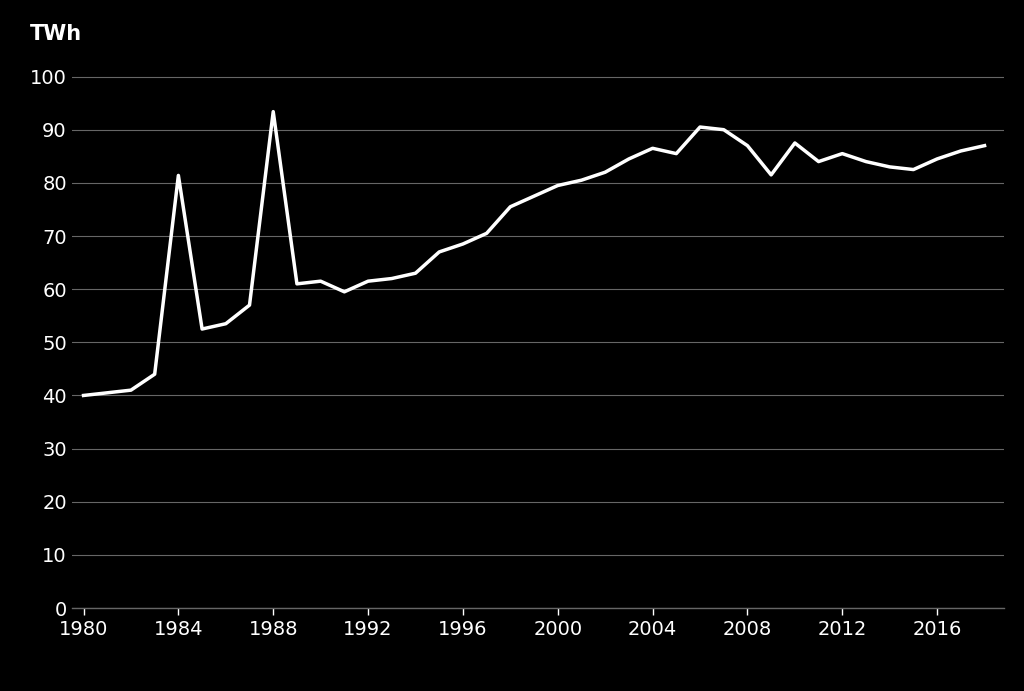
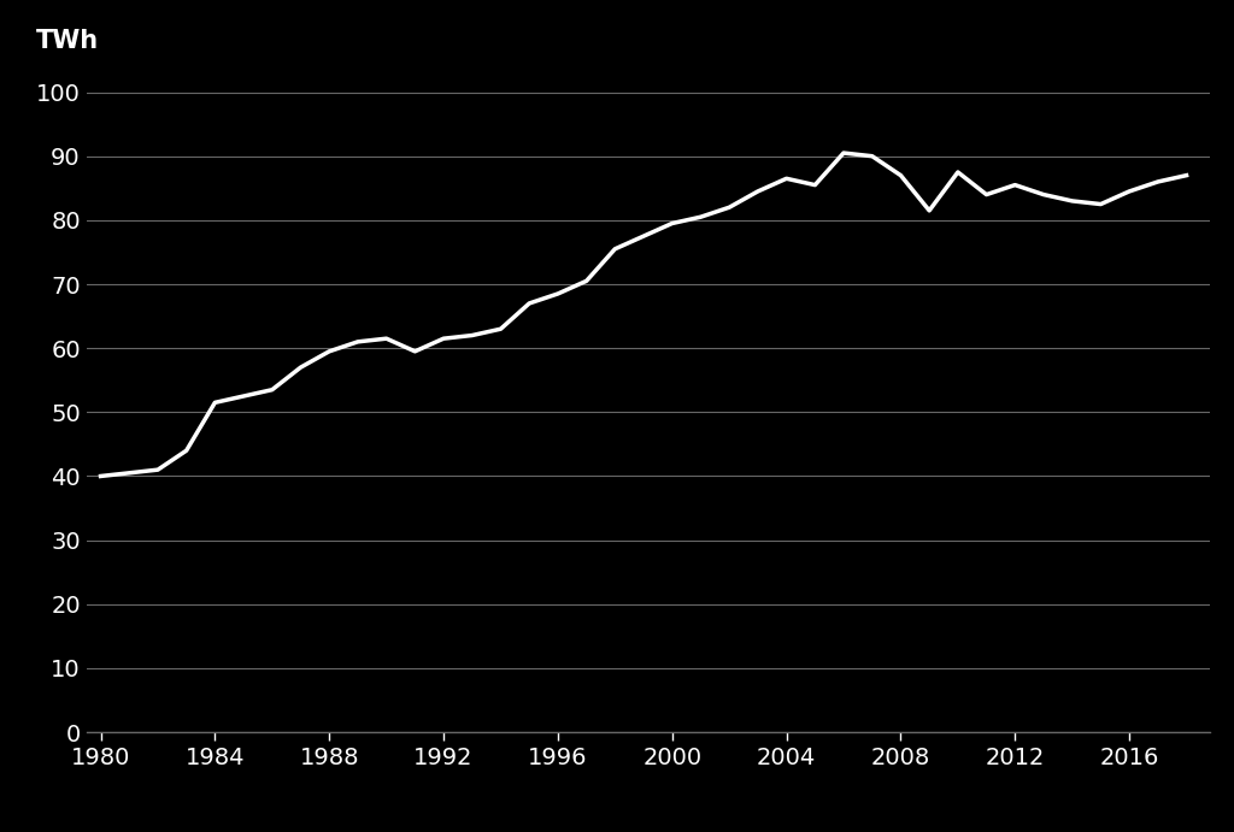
1984: 81.4 -> 51.5
1988: 93.4 -> 59.5
